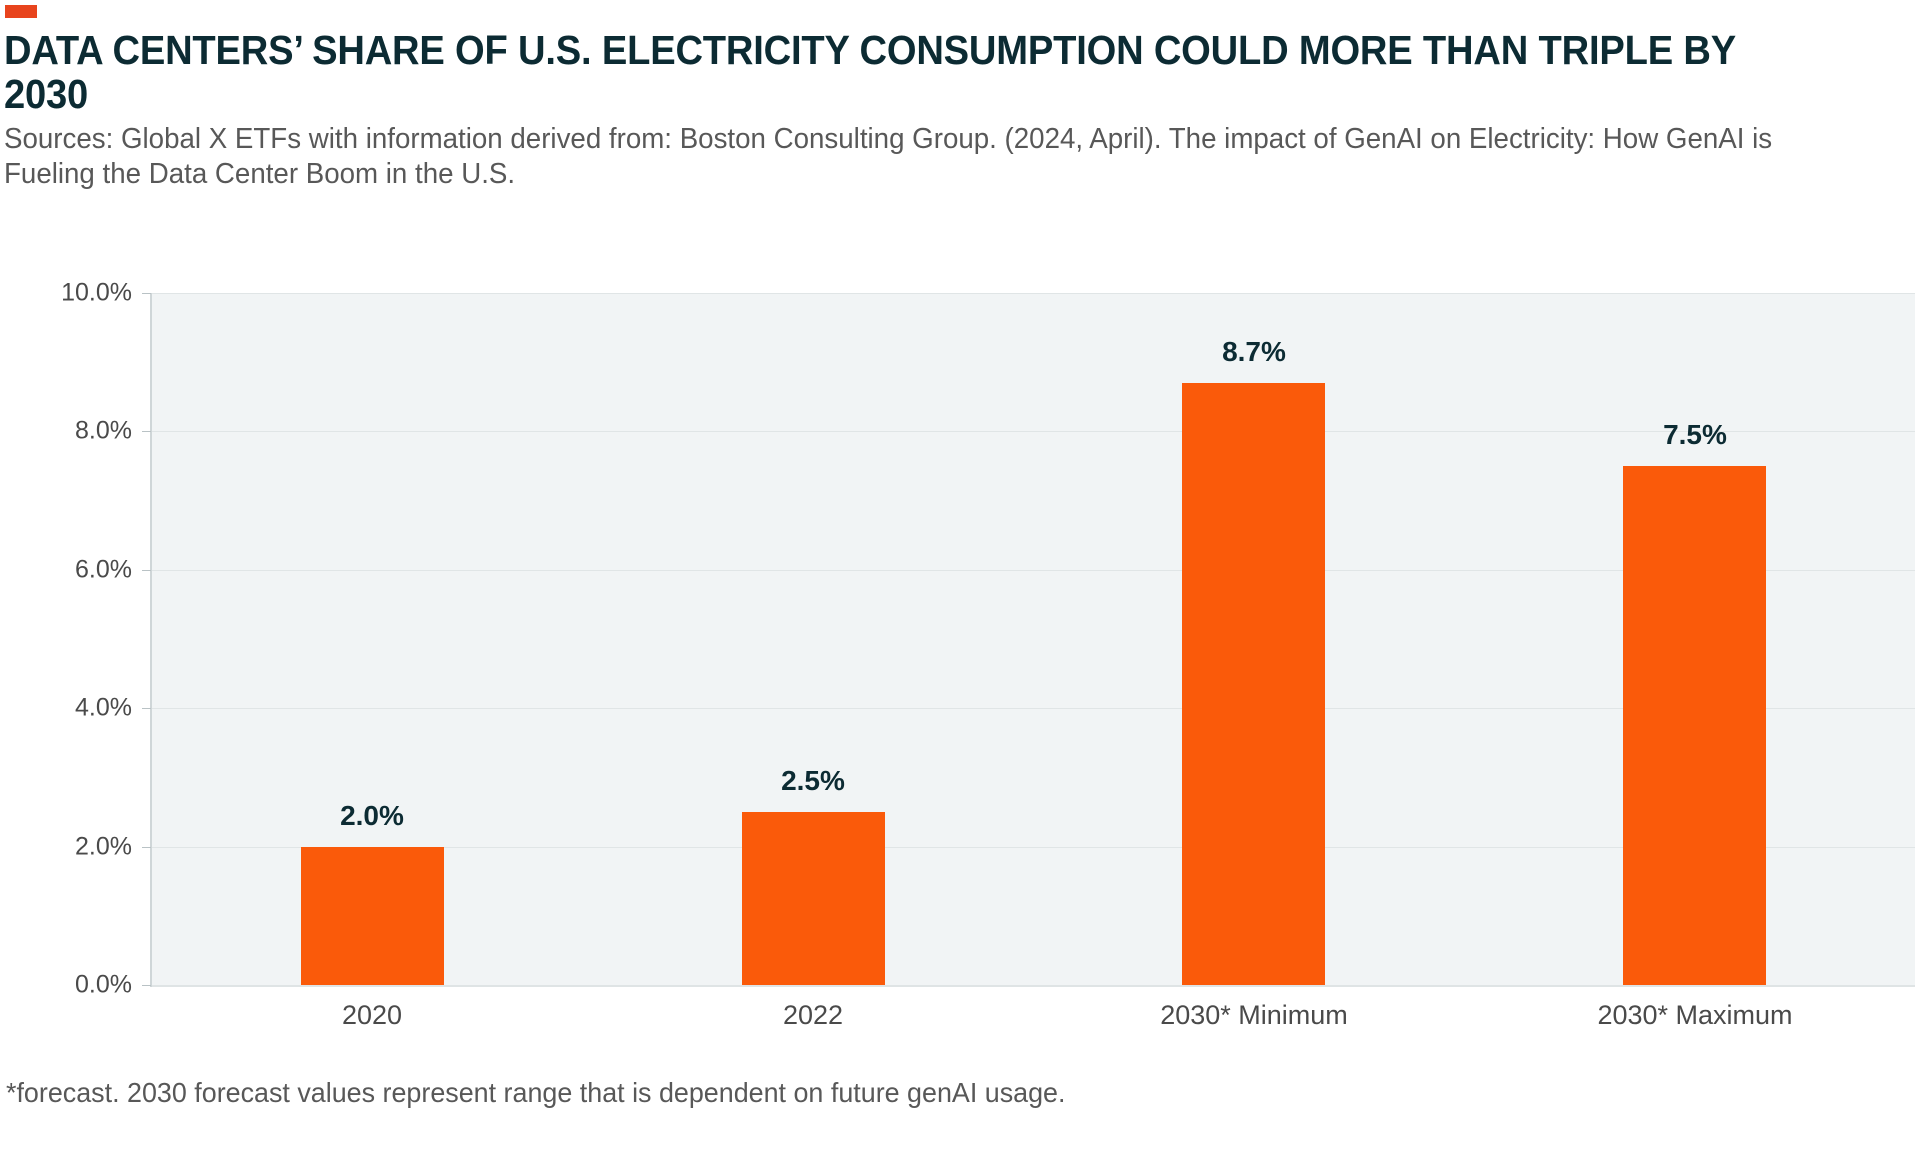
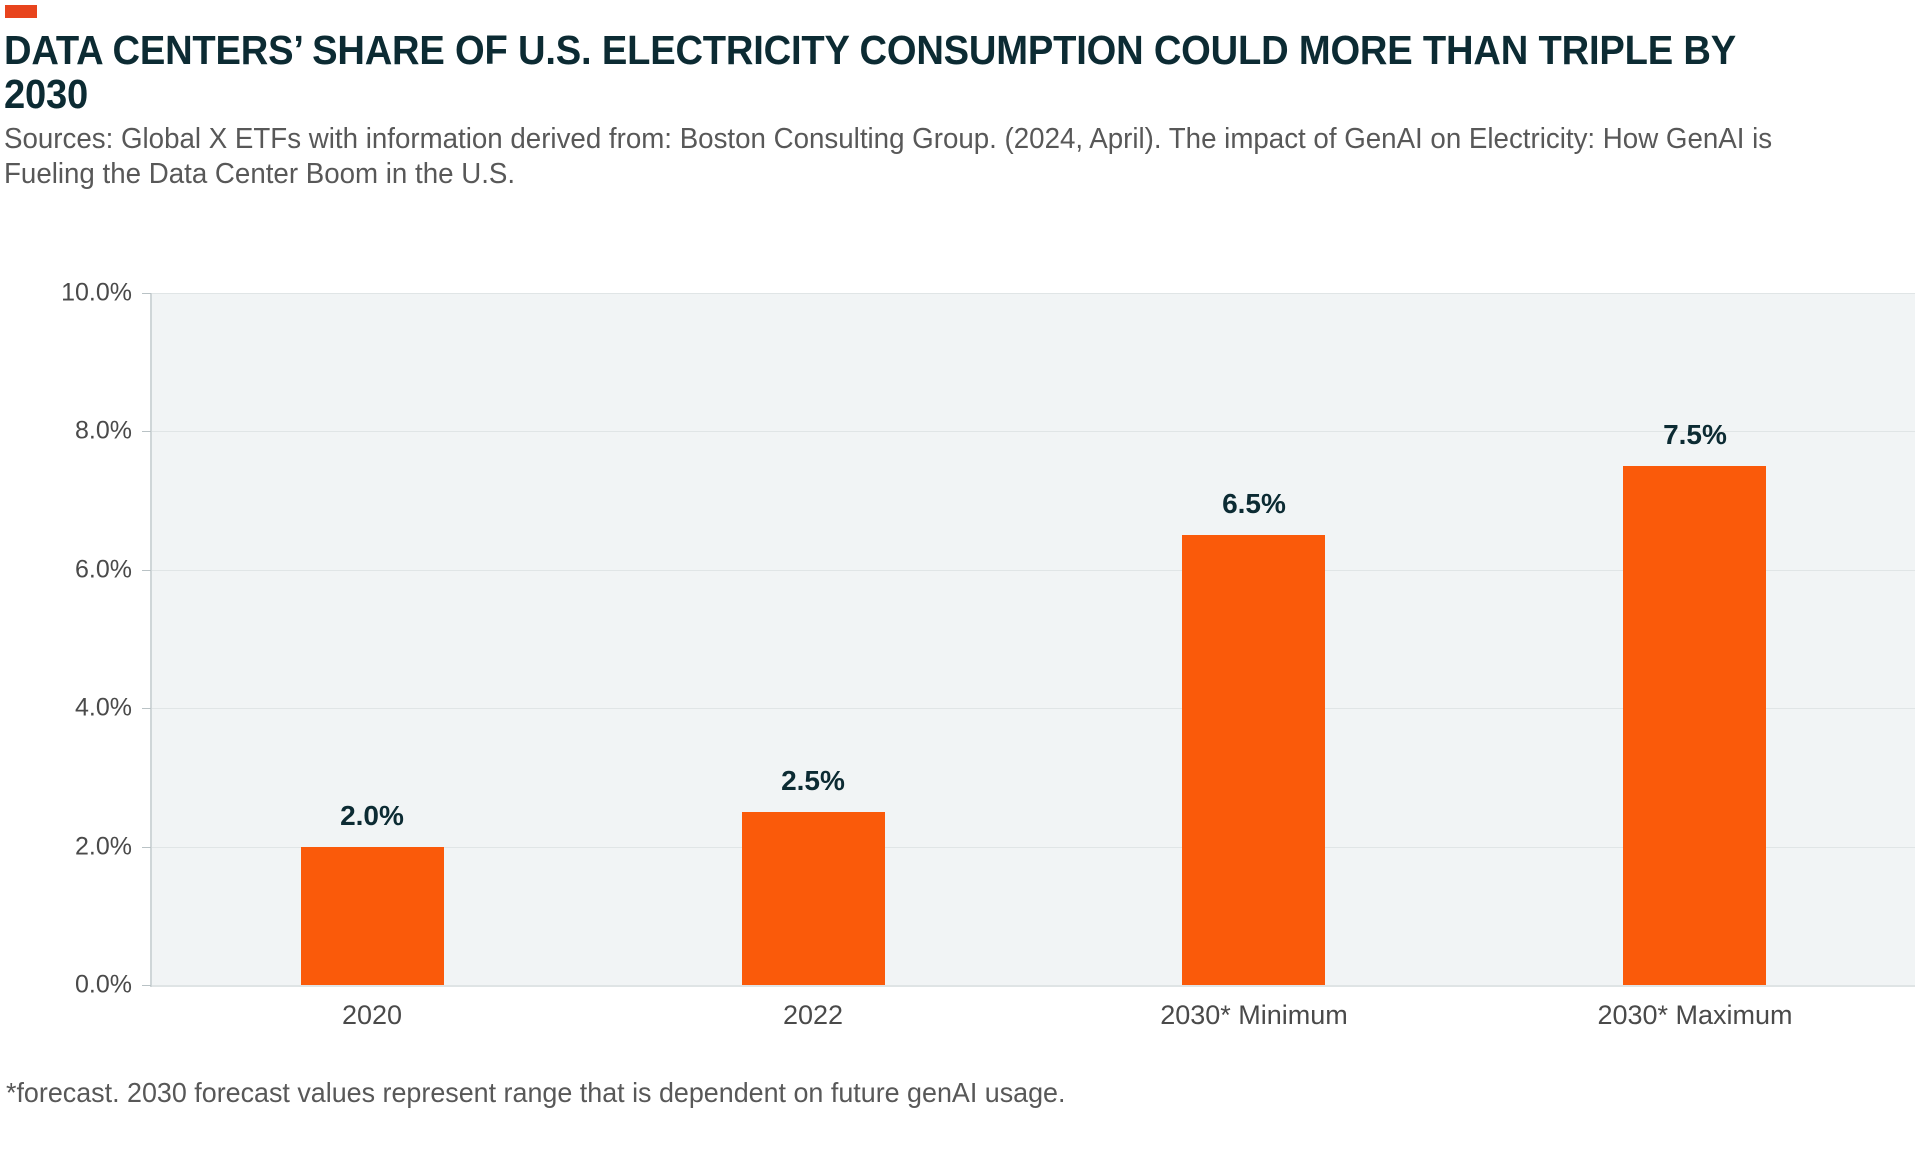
2030* Minimum: 8.7% -> 6.5%
